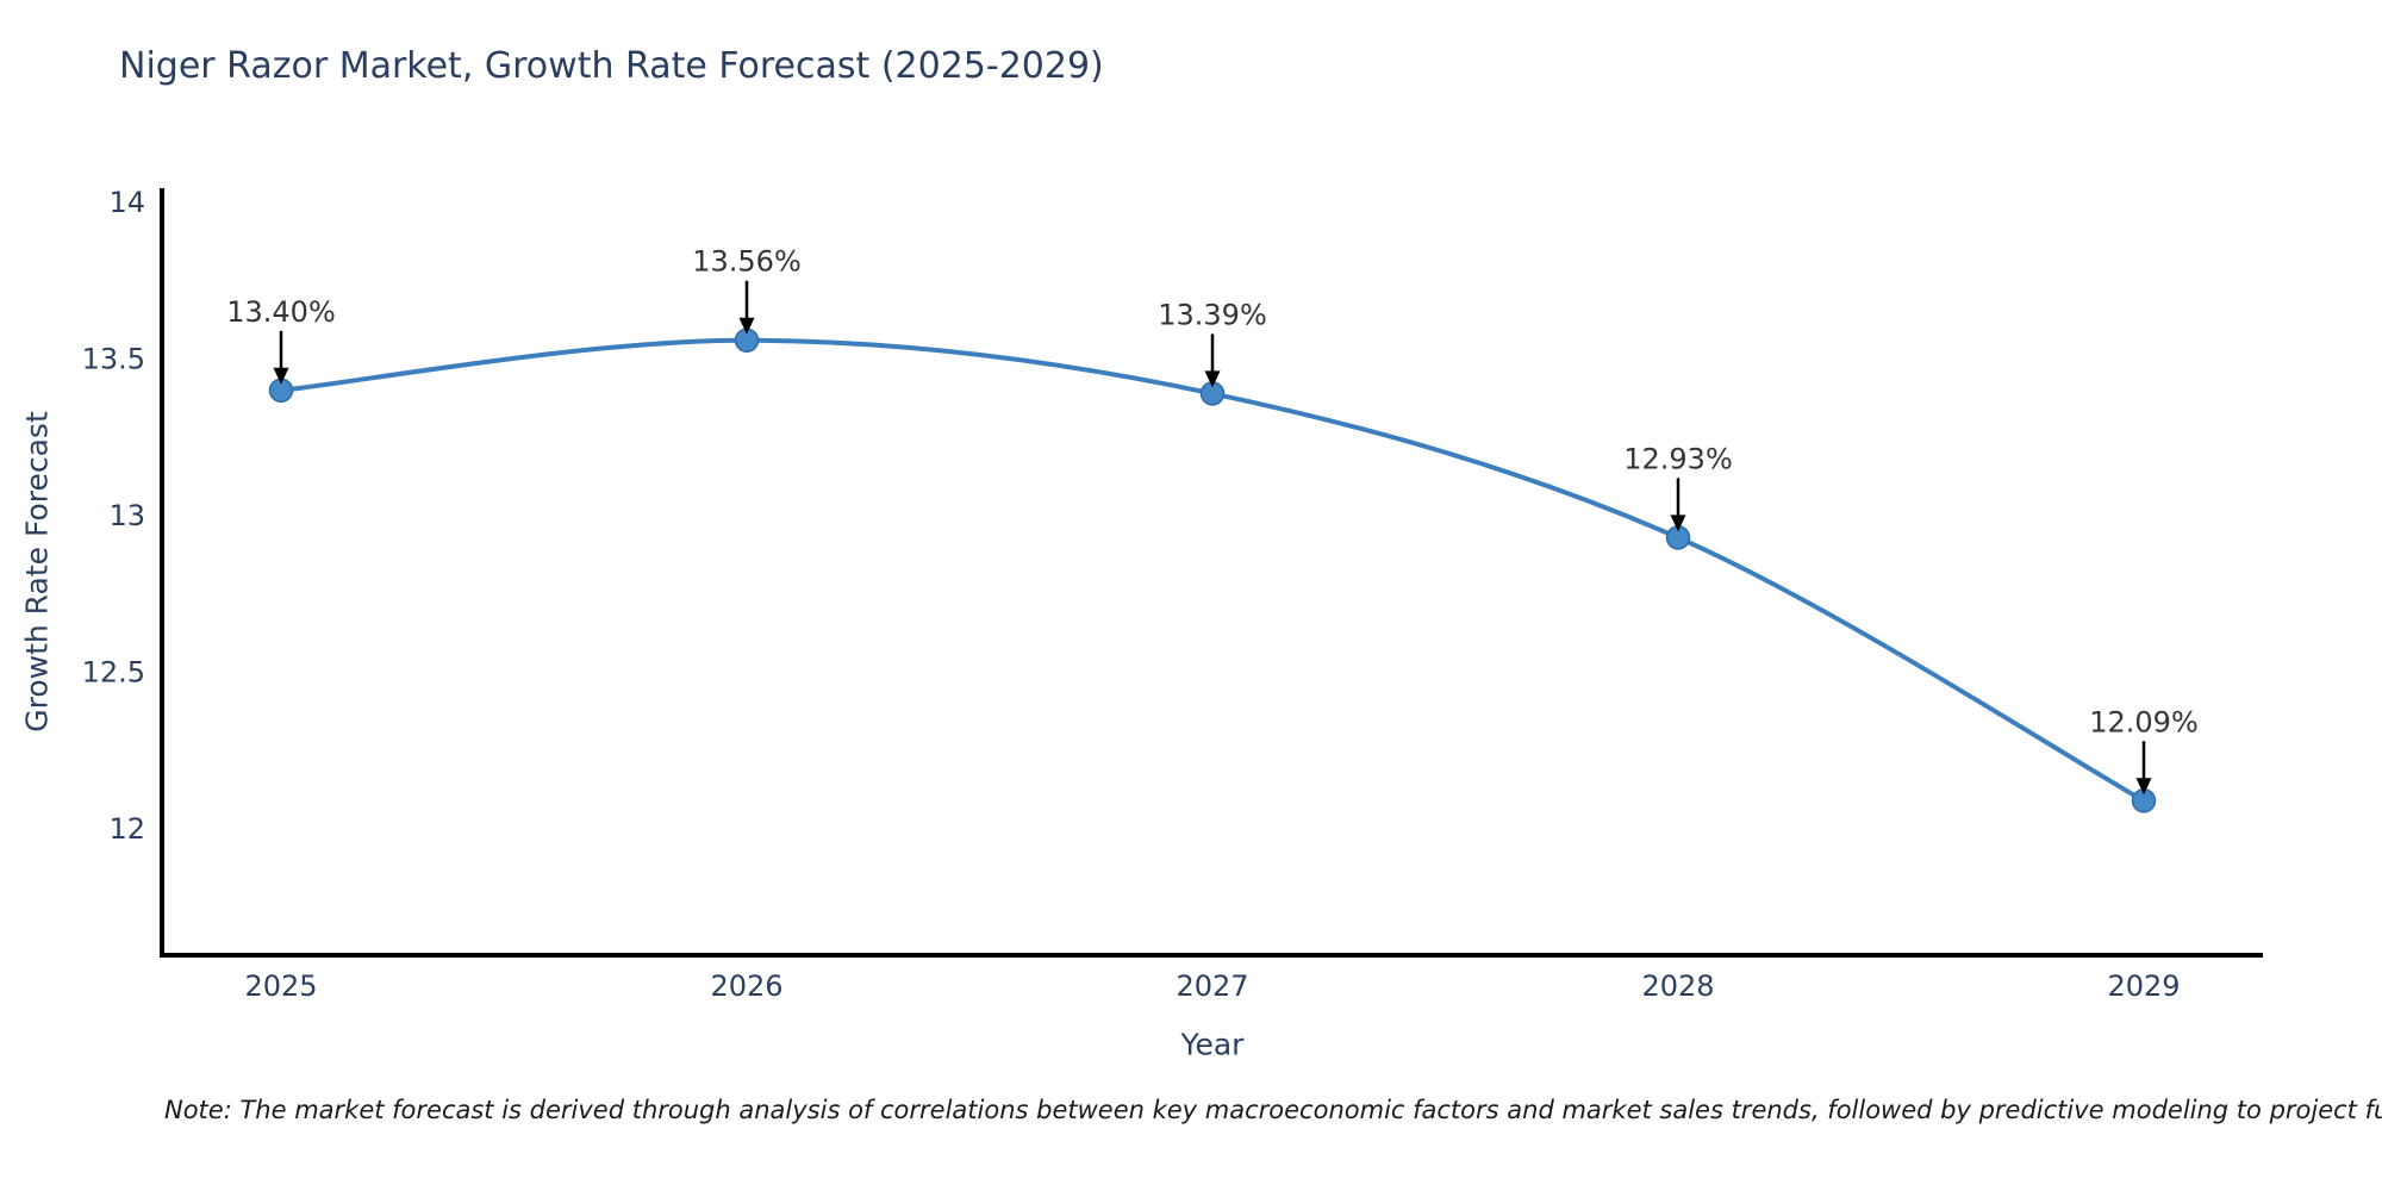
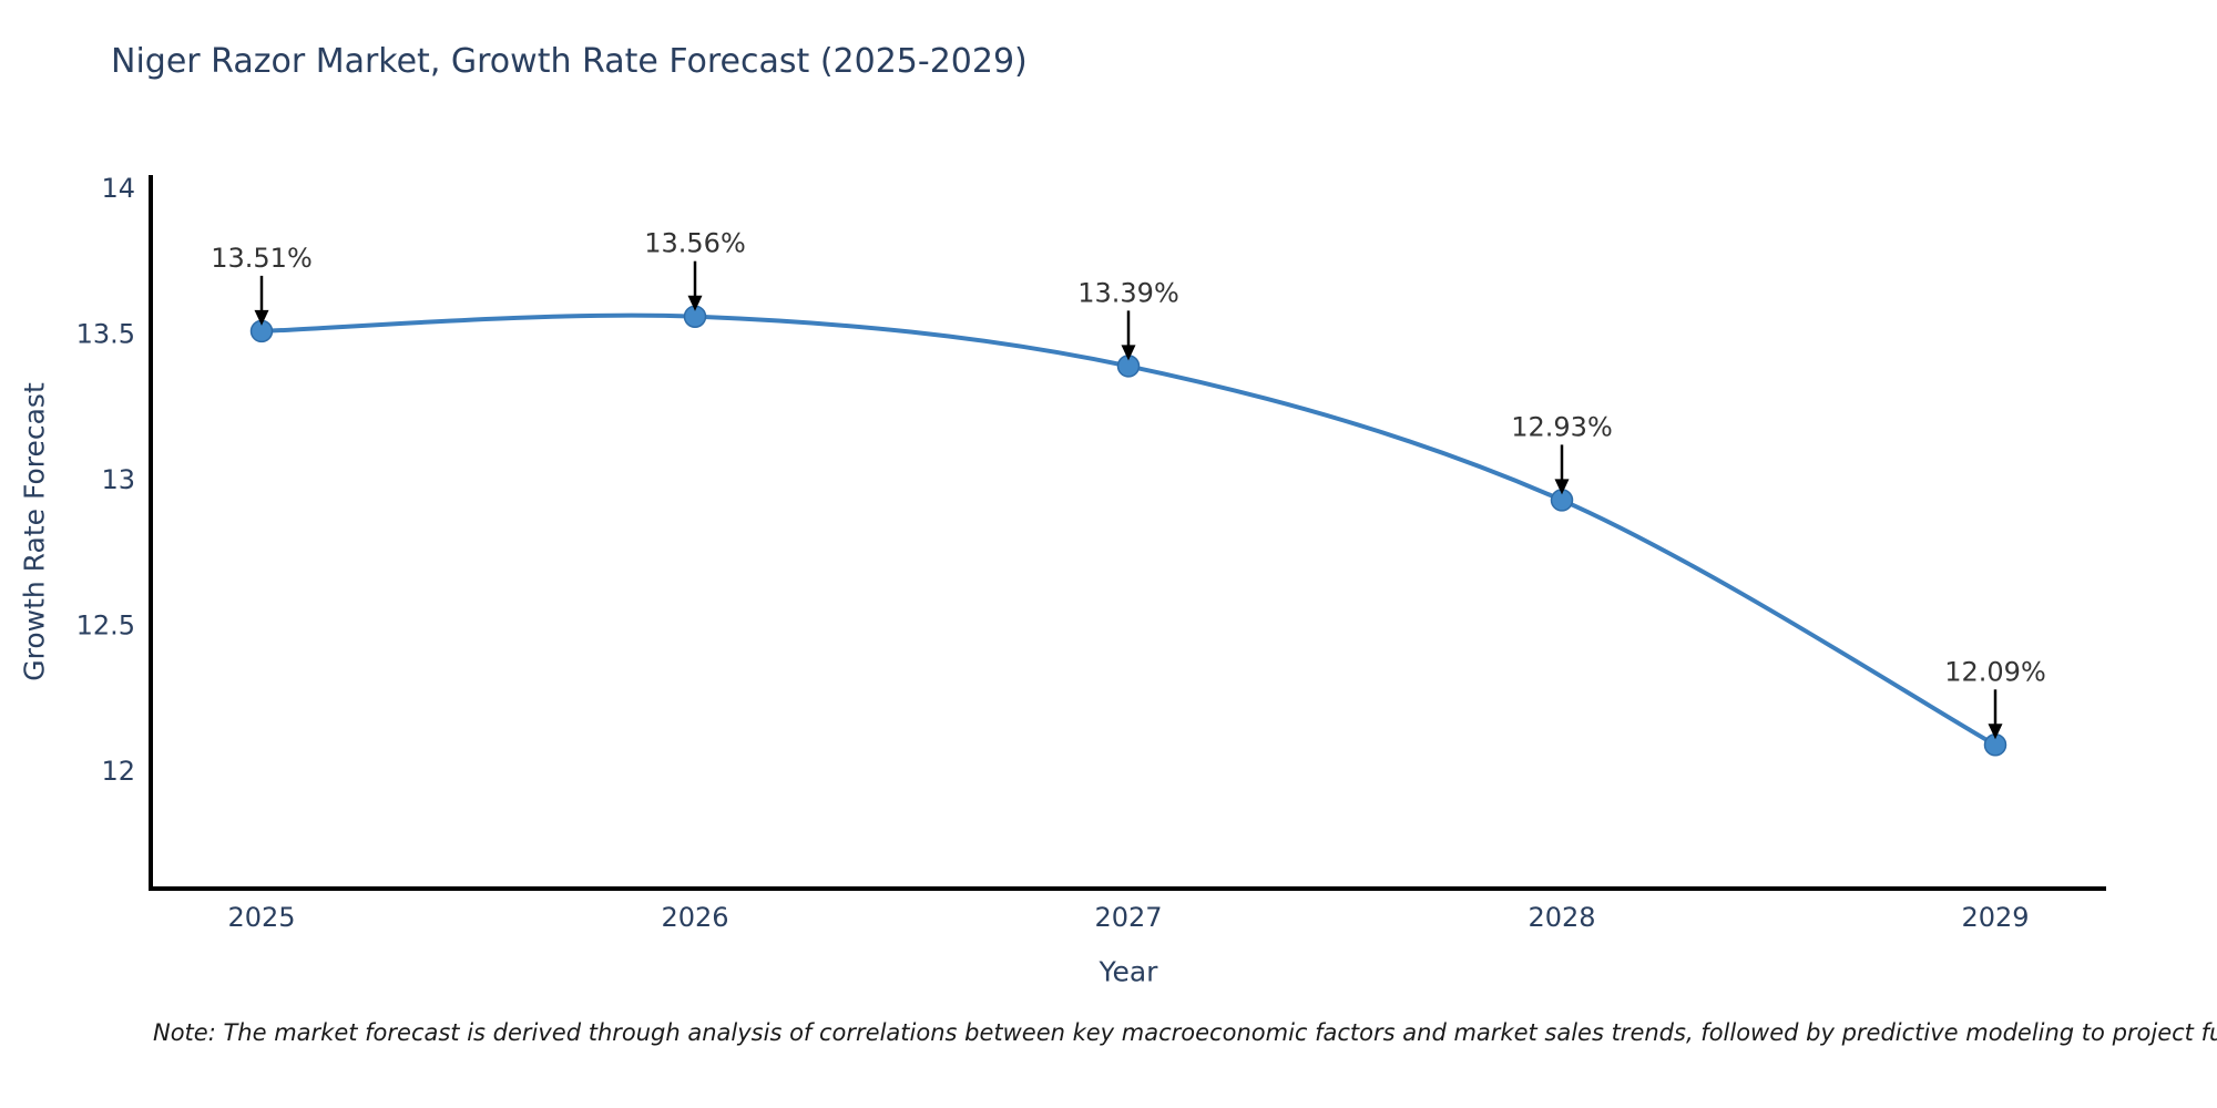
2025: 13.40% -> 13.51%
